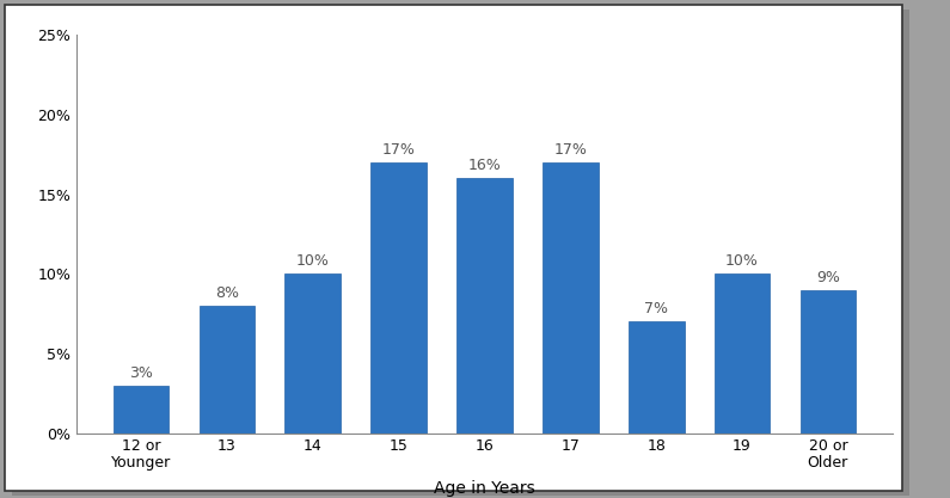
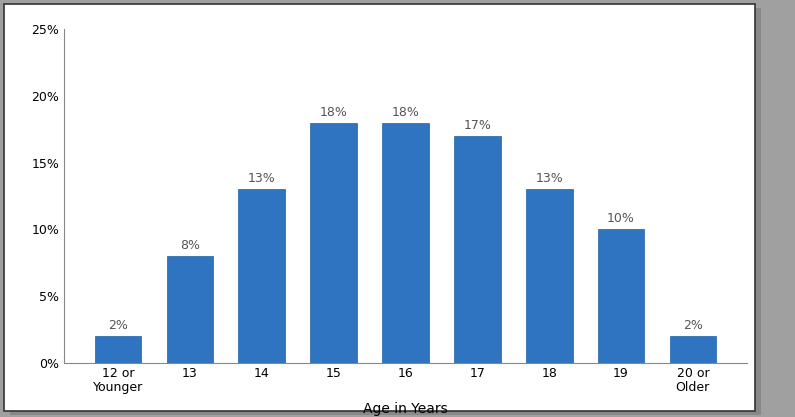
12 or Younger: 3% -> 2%
14: 10% -> 13%
15: 17% -> 18%
16: 16% -> 18%
18: 7% -> 13%
20 or Older: 9% -> 2%
